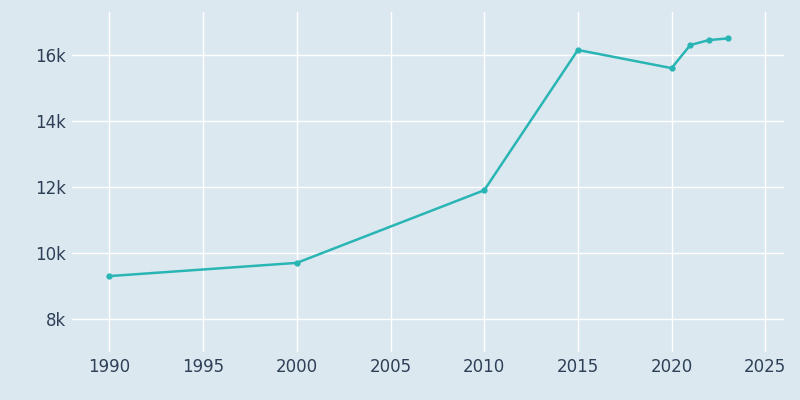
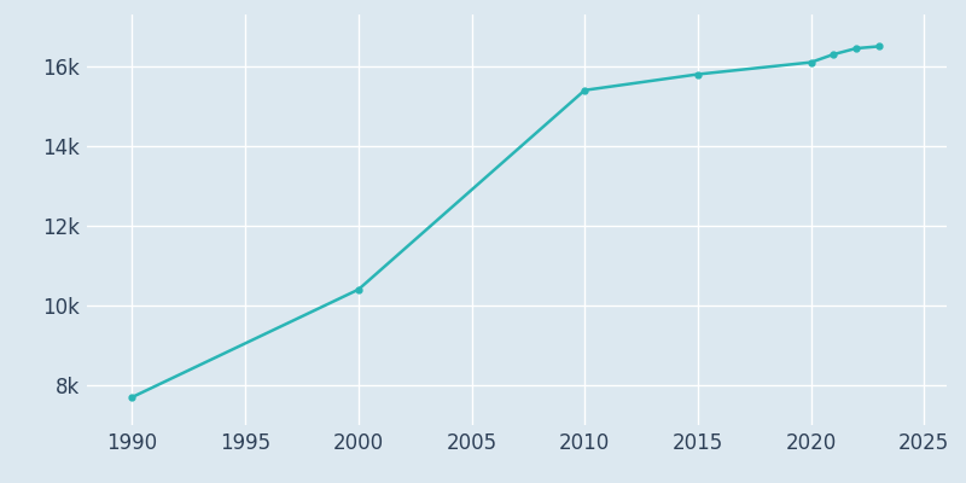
1990: 9.30k -> 7.70k
2000: 9.70k -> 10.40k
2010: 11.90k -> 15.40k
2015: 16.15k -> 15.80k
2020: 15.60k -> 16.10k
